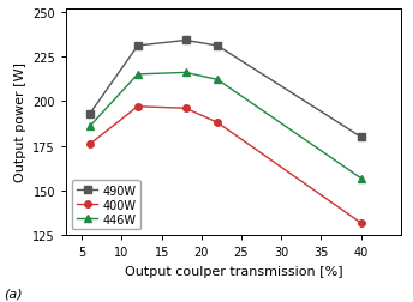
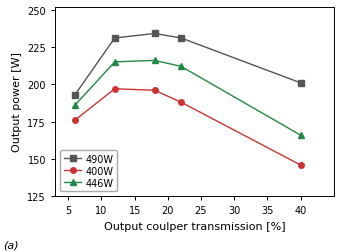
490W/40: 180 -> 201
400W/40: 132 -> 146
446W/40: 157 -> 166
